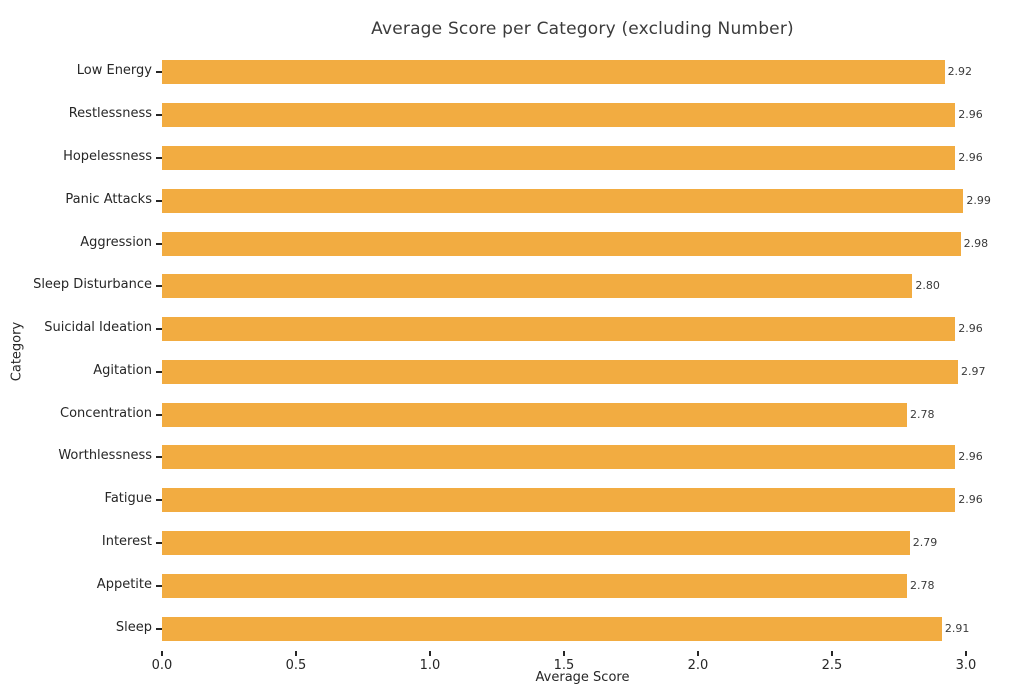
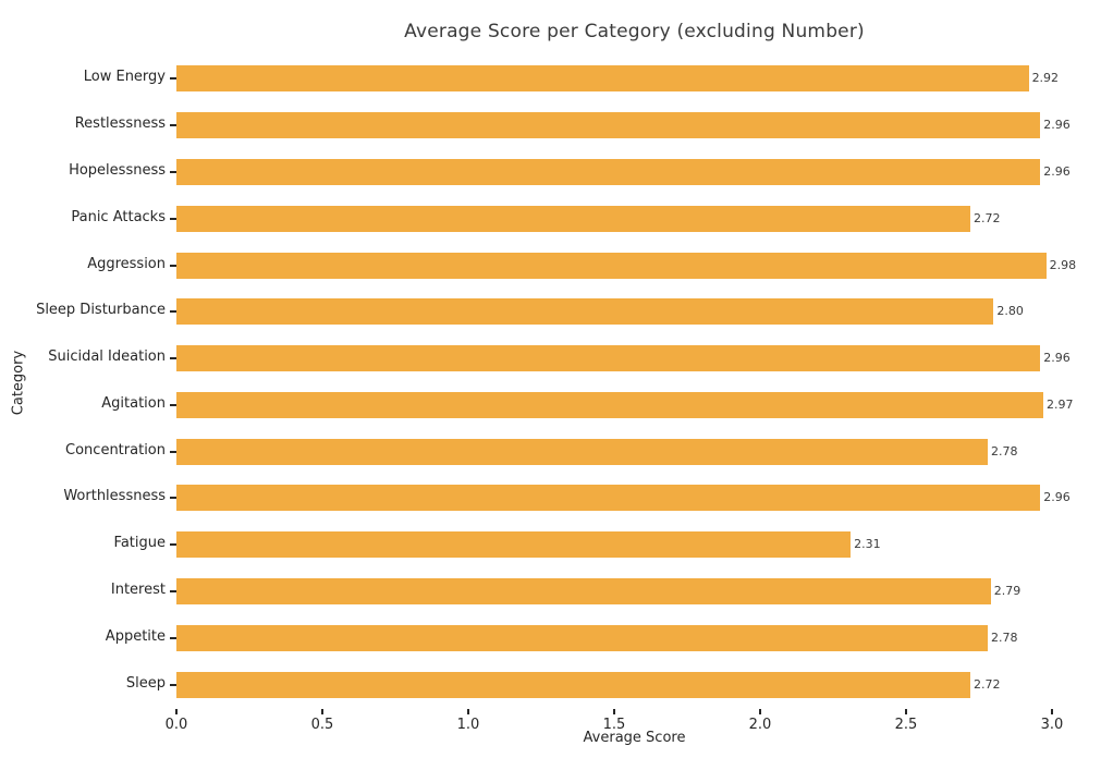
Panic Attacks: 2.99 -> 2.72
Fatigue: 2.96 -> 2.31
Sleep: 2.91 -> 2.72
